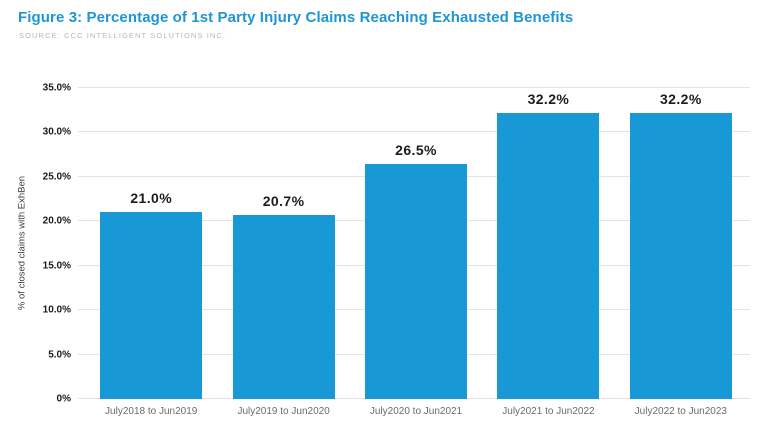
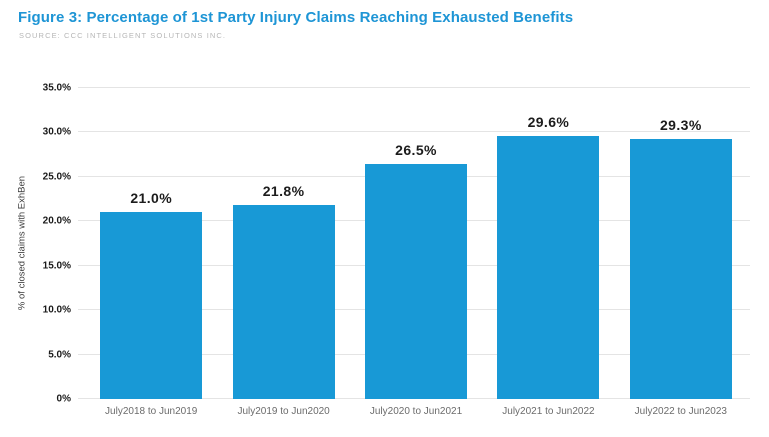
July2019 to Jun2020: 20.7% -> 21.8%
July2021 to Jun2022: 32.2% -> 29.6%
July2022 to Jun2023: 32.2% -> 29.3%
